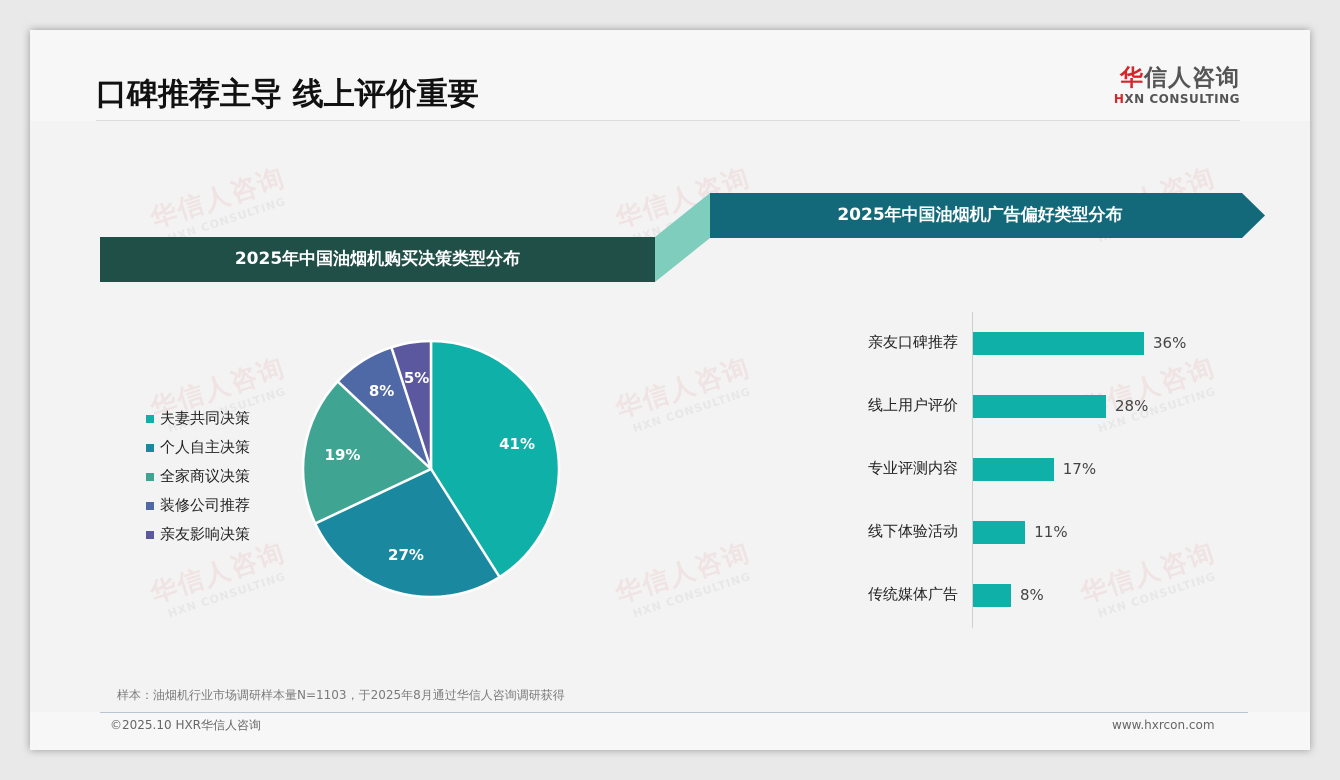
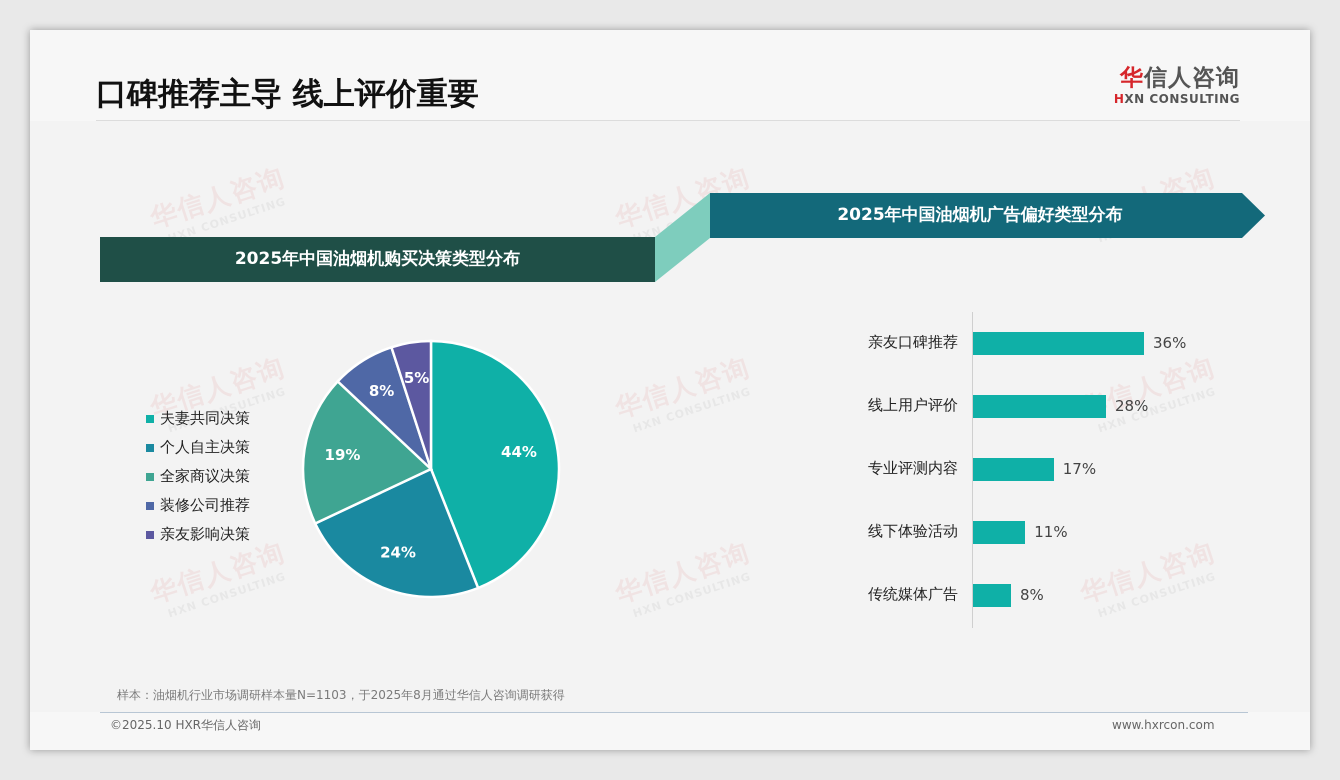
2025年中国油烟机购买决策类型分布/夫妻共同决策: 41% -> 44%
2025年中国油烟机购买决策类型分布/个人自主决策: 27% -> 24%
